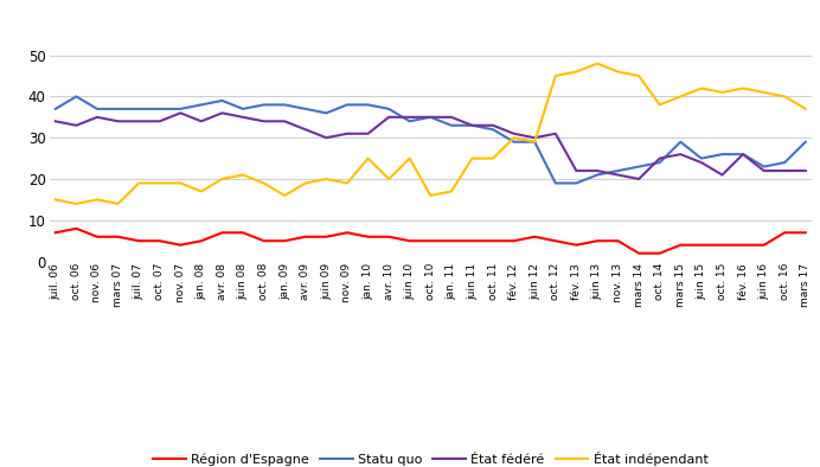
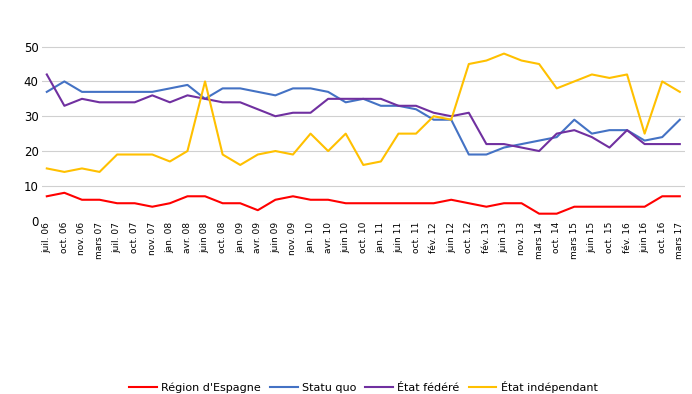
État fédéré/juil. 06: 34 -> 42
Statu quo/juin 08: 37 -> 35
État indépendant/juin 08: 21 -> 40
Région d'Espagne/avr. 09: 6 -> 3
État indépendant/juin 16: 41 -> 25
